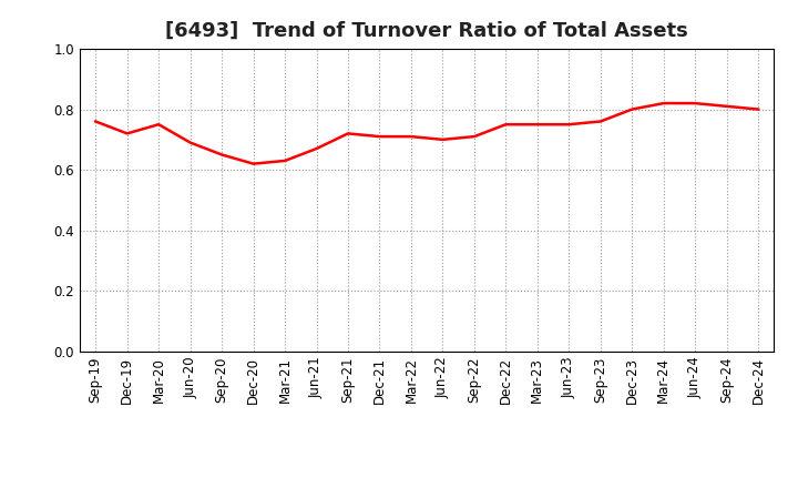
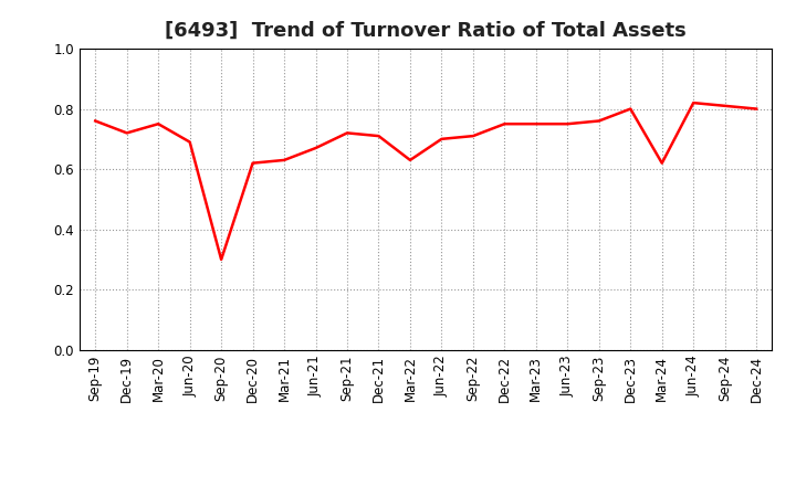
Sep-20: 0.65 -> 0.30
Mar-22: 0.71 -> 0.63
Mar-24: 0.82 -> 0.62
